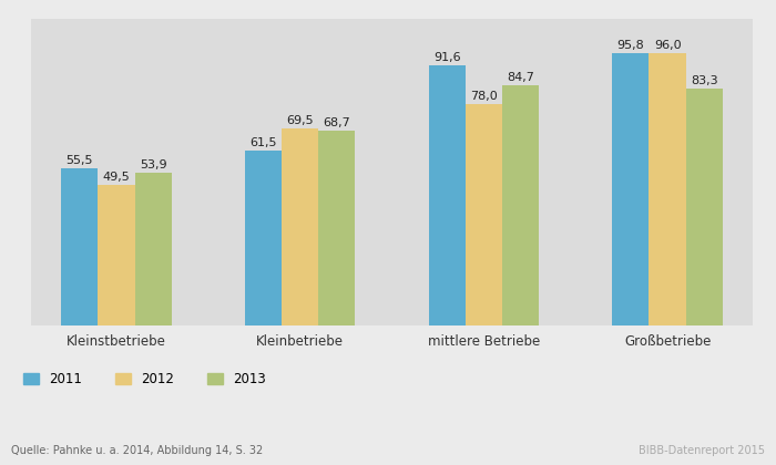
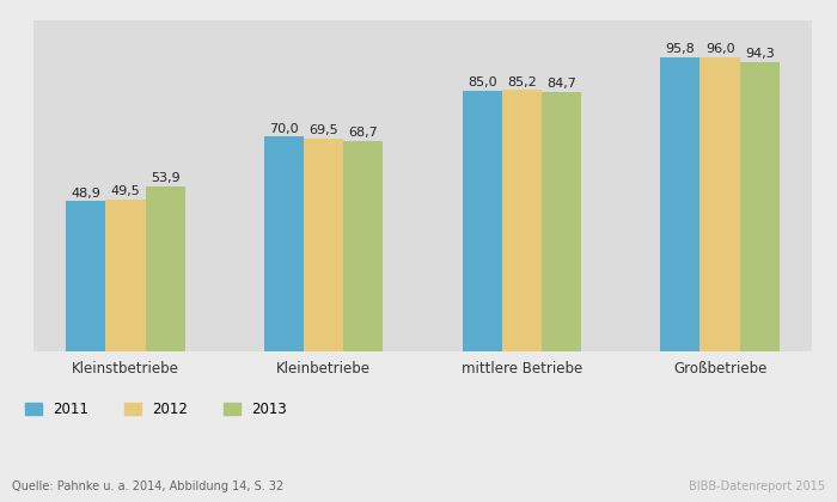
2011/Kleinstbetriebe: 55,5 -> 48,9
2011/Kleinbetriebe: 61,5 -> 70,0
2011/mittlere Betriebe: 91,6 -> 85,0
2012/mittlere Betriebe: 78,0 -> 85,2
2013/Großbetriebe: 83,3 -> 94,3
